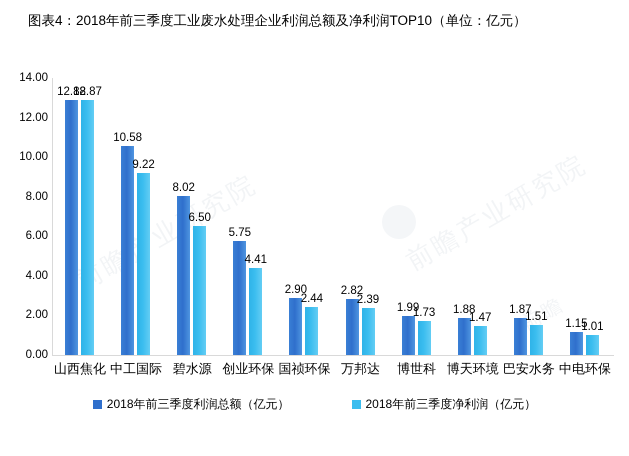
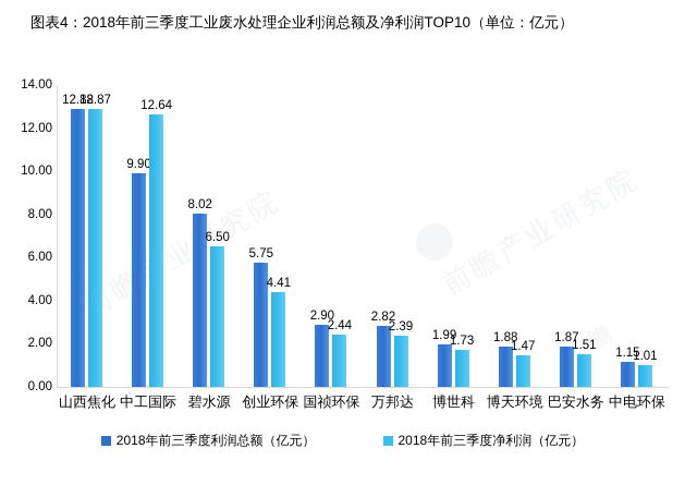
2018年前三季度利润总额（亿元）/中工国际: 10.58 -> 9.90
2018年前三季度净利润（亿元）/中工国际: 9.22 -> 12.64
